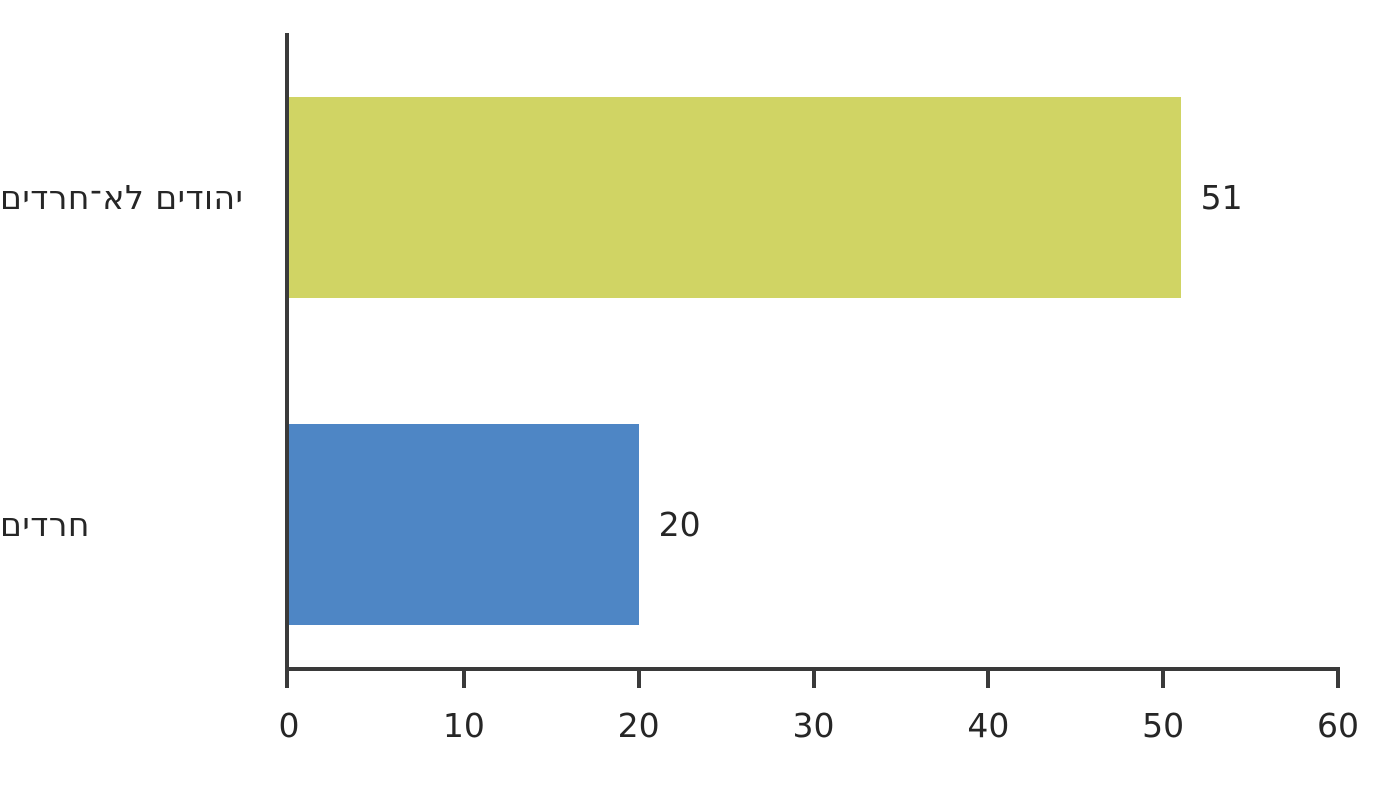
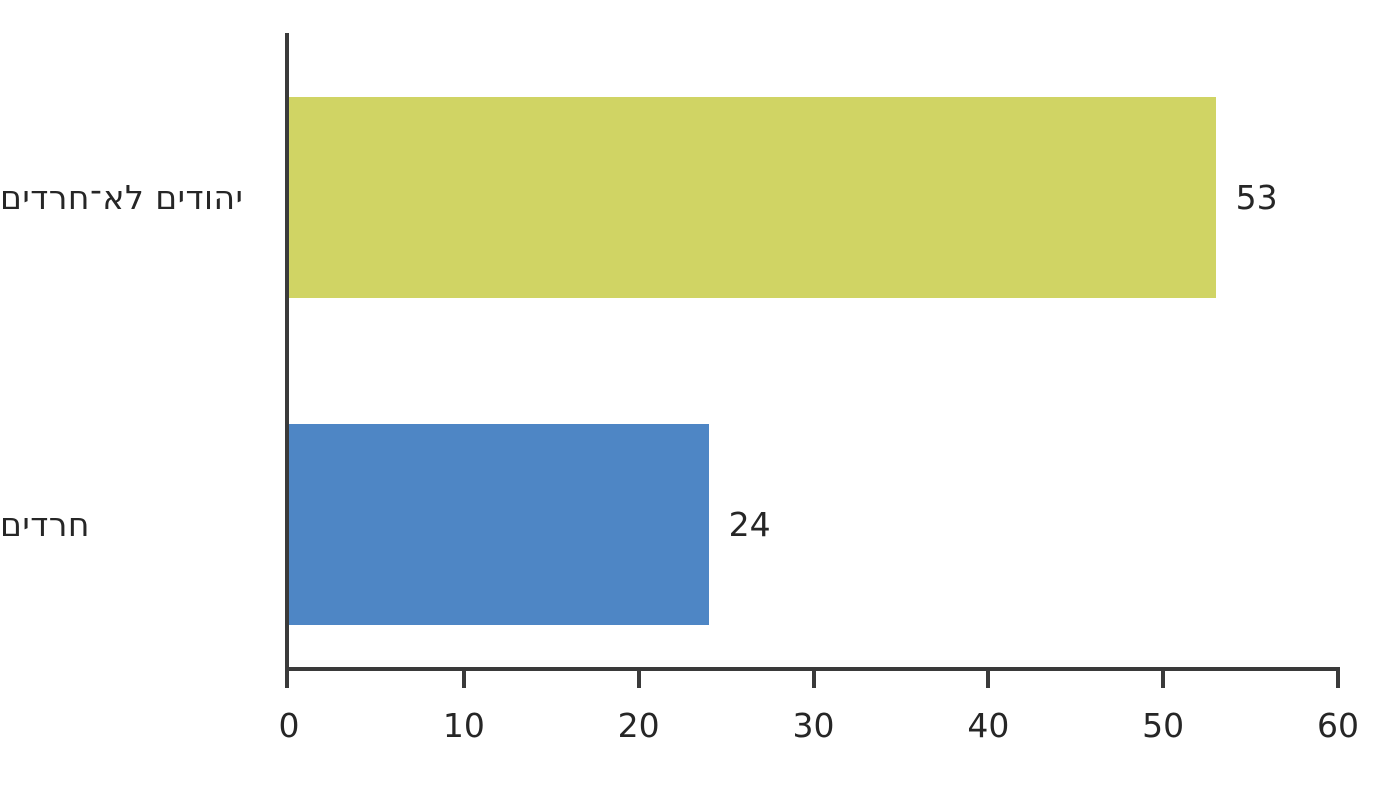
יהודים לא־חרדים: 51 -> 53
חרדים: 20 -> 24
